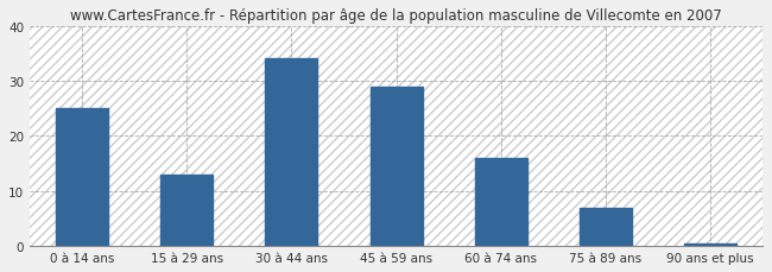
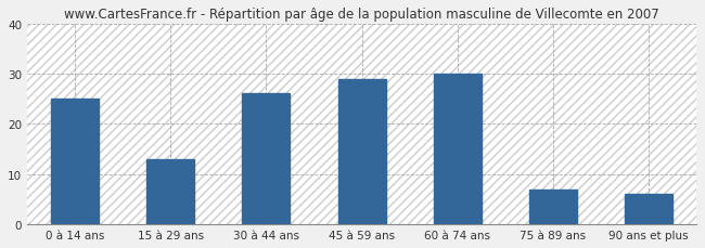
30 à 44 ans: 34.0 -> 26.0
60 à 74 ans: 16.0 -> 30.0
90 ans et plus: 0.4 -> 6.0
